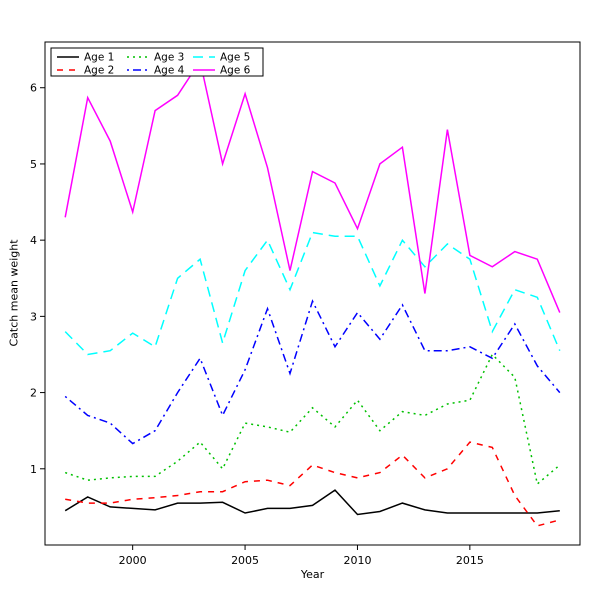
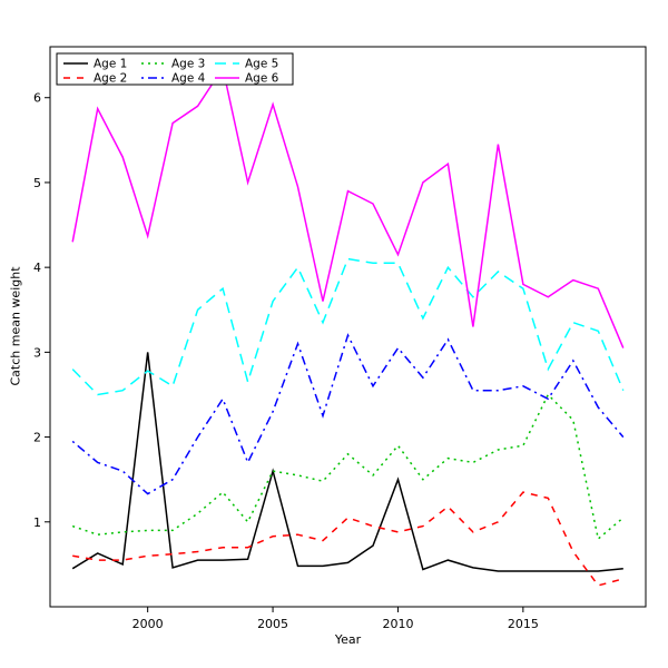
Age 1/2000: 0.5 -> 3.0
Age 1/2005: 0.4 -> 1.6
Age 1/2010: 0.4 -> 1.5
